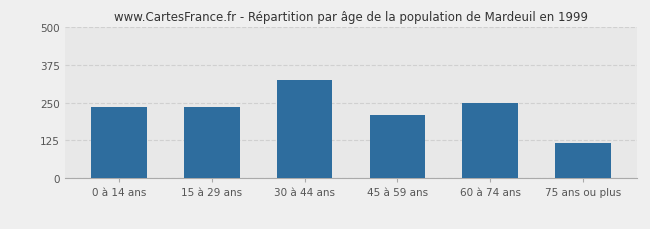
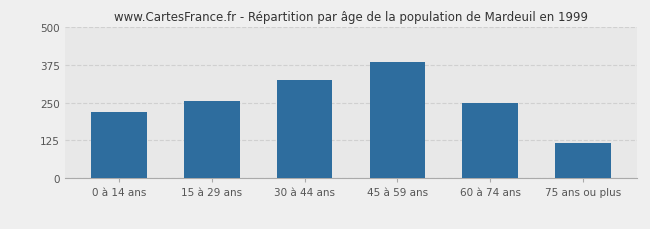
0 à 14 ans: 235 -> 218
15 à 29 ans: 235 -> 255
45 à 59 ans: 210 -> 385
